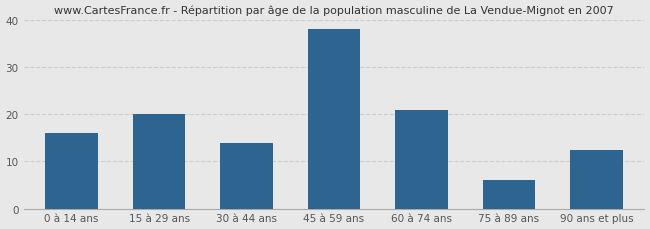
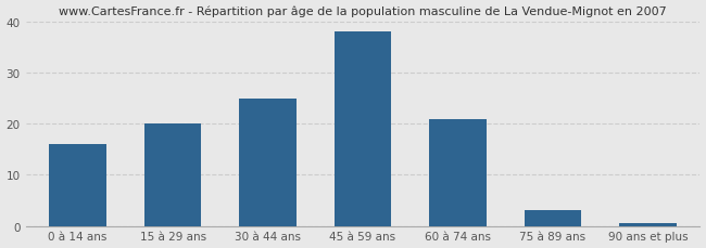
30 à 44 ans: 14.0 -> 25.0
75 à 89 ans: 6.0 -> 3.0
90 ans et plus: 12.5 -> 0.5
